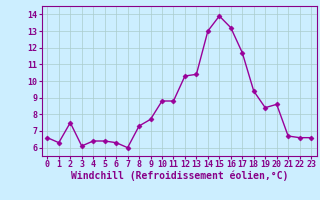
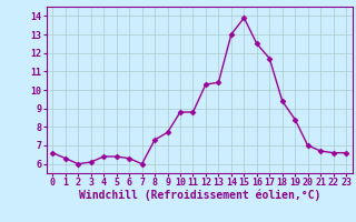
2: 7.5 -> 6.0
16: 13.2 -> 12.5
20: 8.6 -> 7.0
